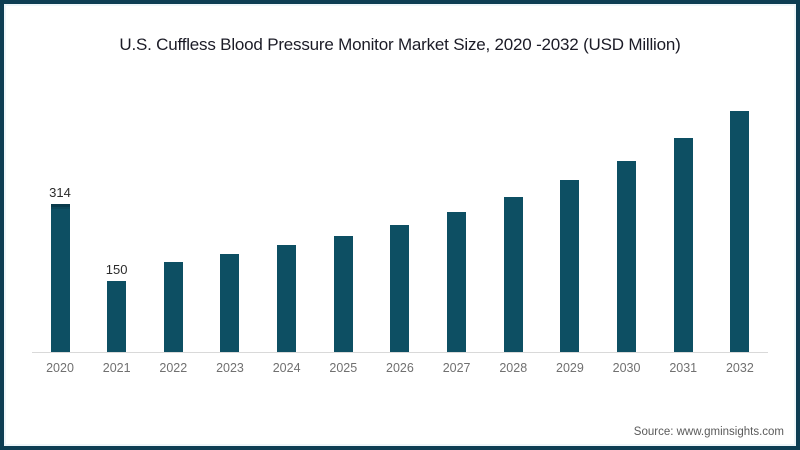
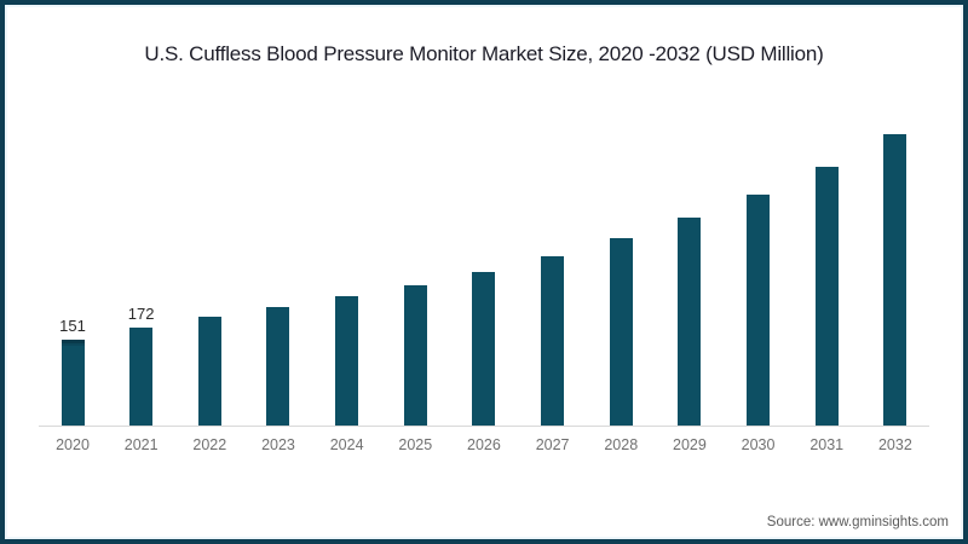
2020: 314 -> 151
2021: 150 -> 172
